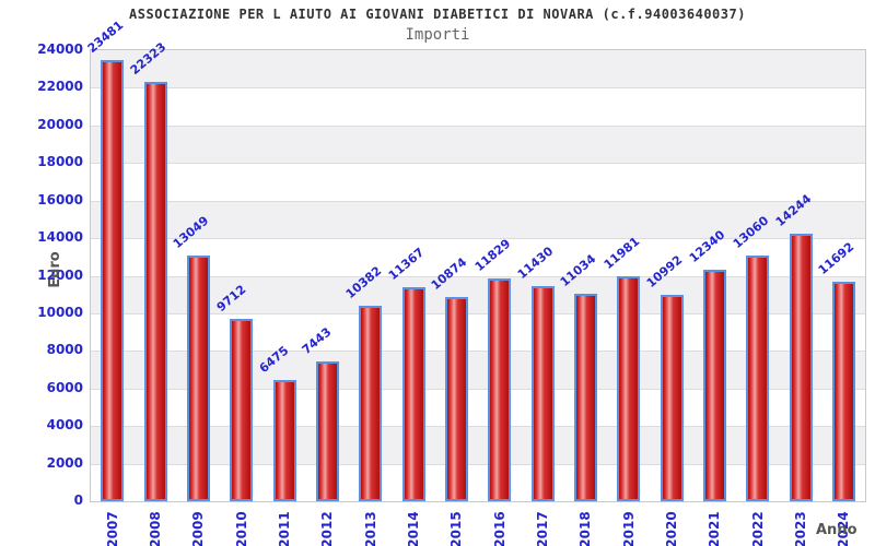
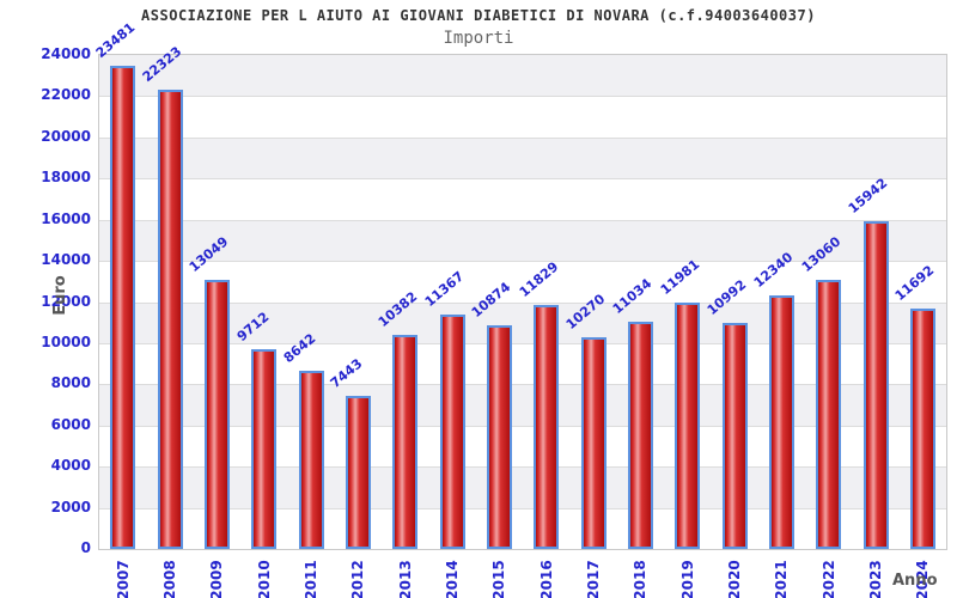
2011: 6475 -> 8642
2017: 11430 -> 10270
2023: 14244 -> 15942
